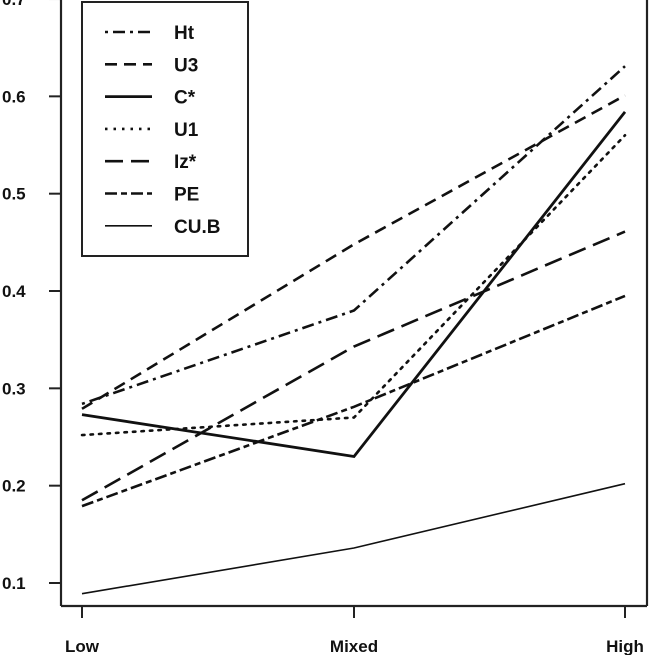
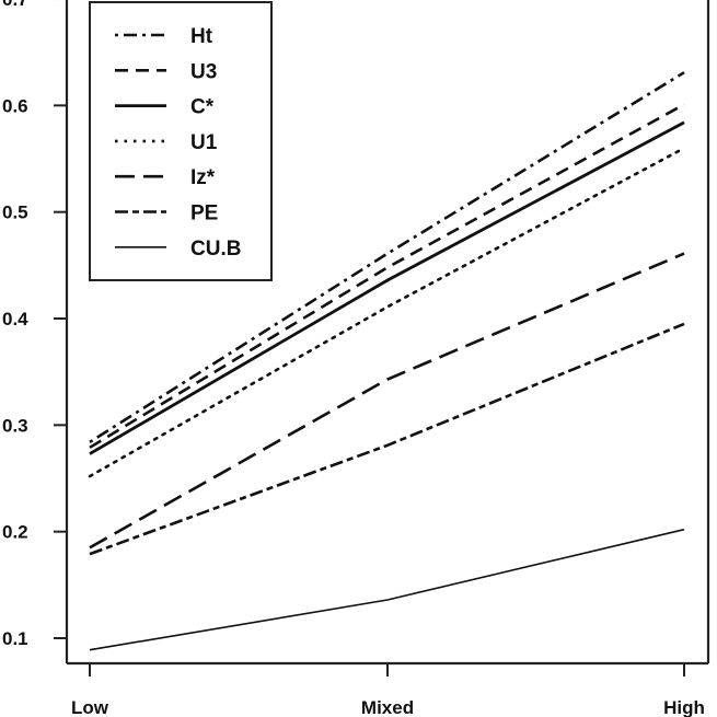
Ht/Mixed: 0.38 -> 0.46
C*/Mixed: 0.23 -> 0.44
U1/Mixed: 0.27 -> 0.41
